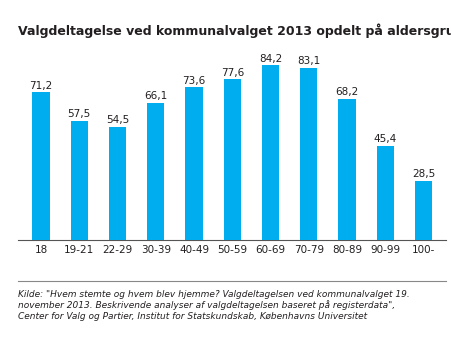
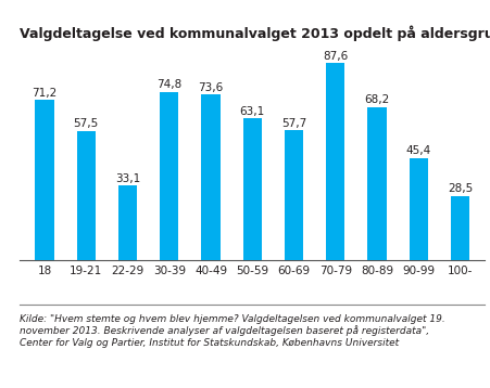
22-29: 54,5 -> 33,1
30-39: 66,1 -> 74,8
50-59: 77,6 -> 63,1
60-69: 84,2 -> 57,7
70-79: 83,1 -> 87,6
